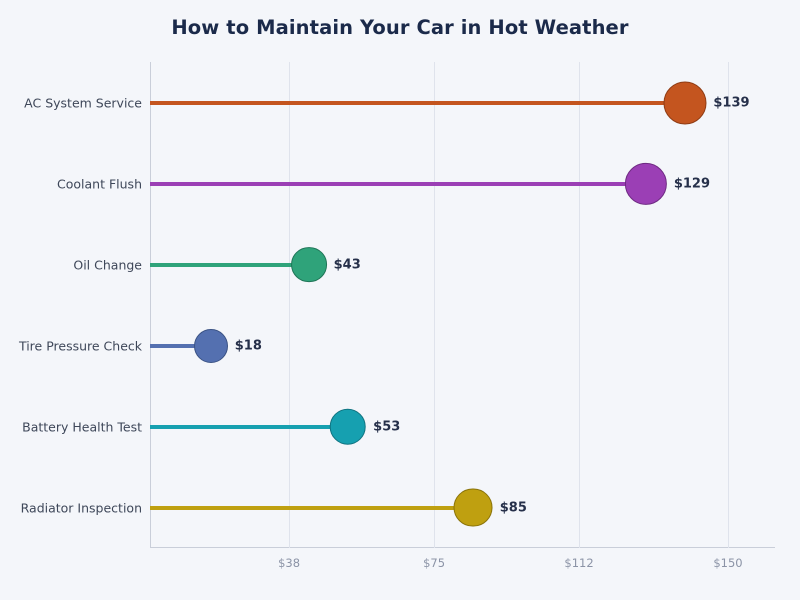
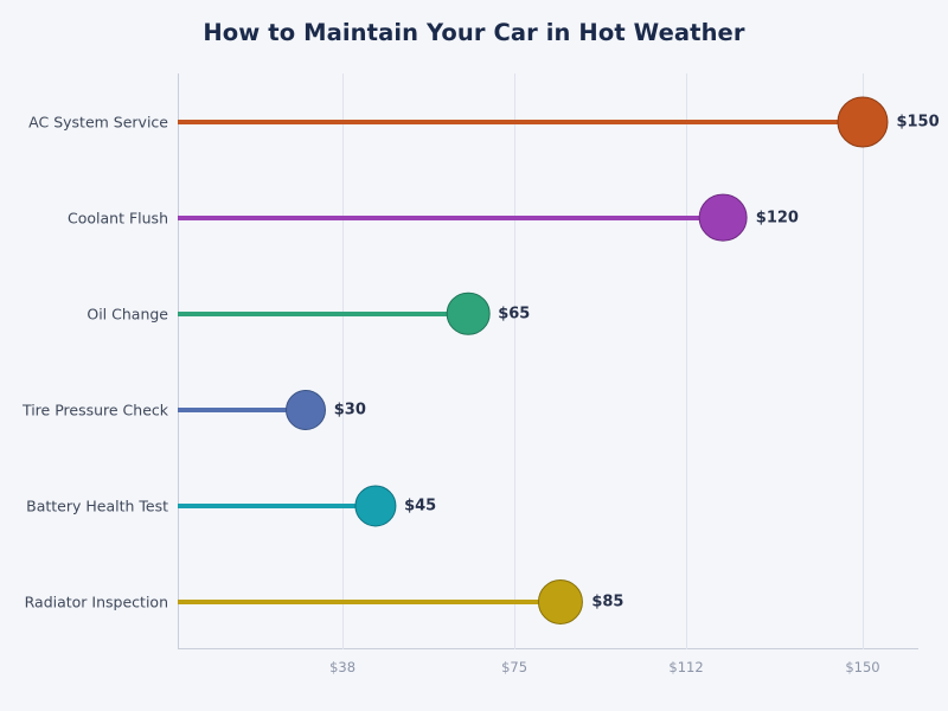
AC System Service: $139 -> $150
Coolant Flush: $129 -> $120
Oil Change: $43 -> $65
Tire Pressure Check: $18 -> $30
Battery Health Test: $53 -> $45
